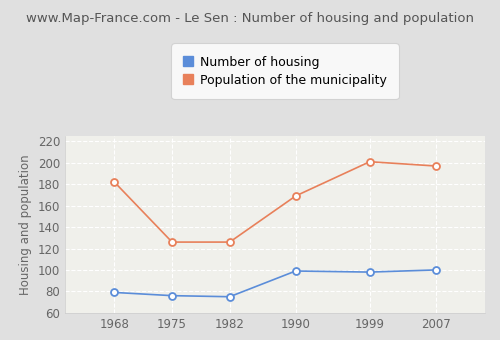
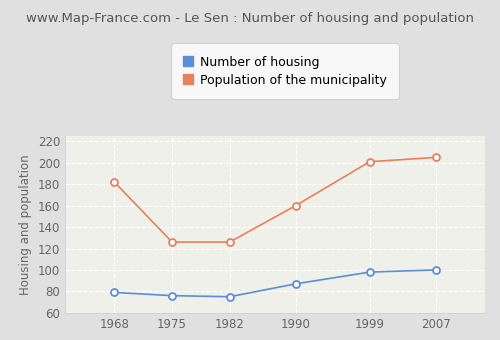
Number of housing/1990: 99 -> 87
Population of the municipality/1990: 169 -> 160
Population of the municipality/2007: 197 -> 205
